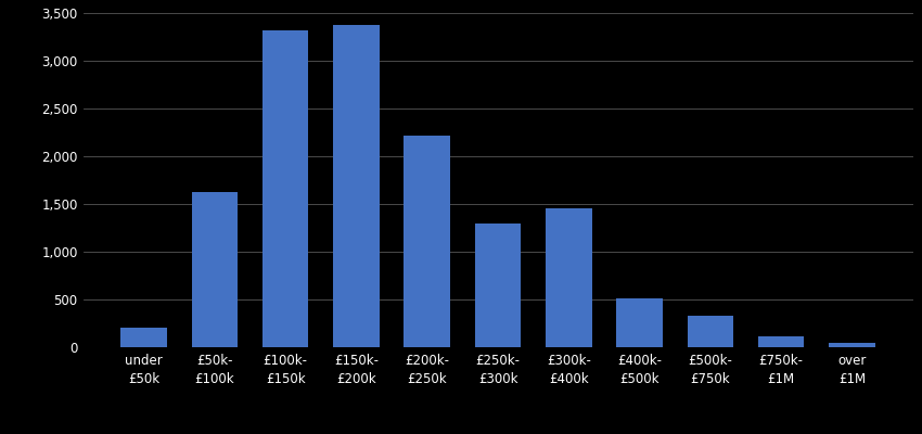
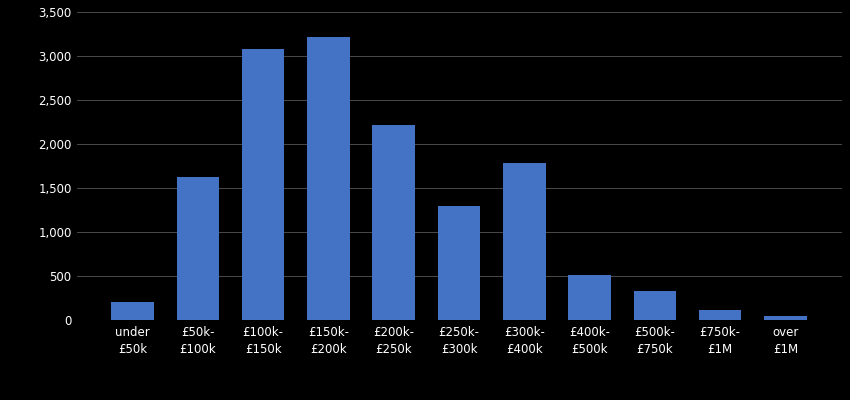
£100k- £150k: 3,320 -> 3,080
£150k- £200k: 3,380 -> 3,220
£300k- £400k: 1,450 -> 1,780
